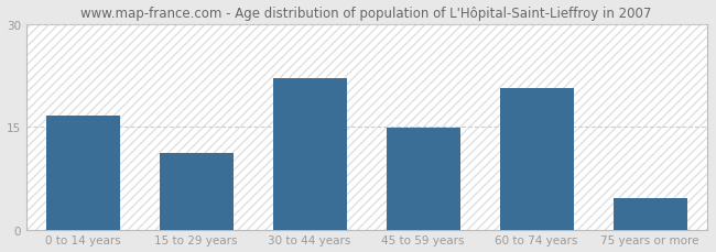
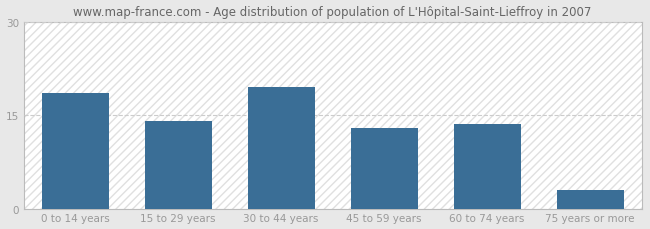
0 to 14 years: 16.6 -> 18.5
15 to 29 years: 11.2 -> 14.0
30 to 44 years: 22.0 -> 19.5
45 to 59 years: 14.8 -> 13.0
60 to 74 years: 20.6 -> 13.5
75 years or more: 4.6 -> 3.0
